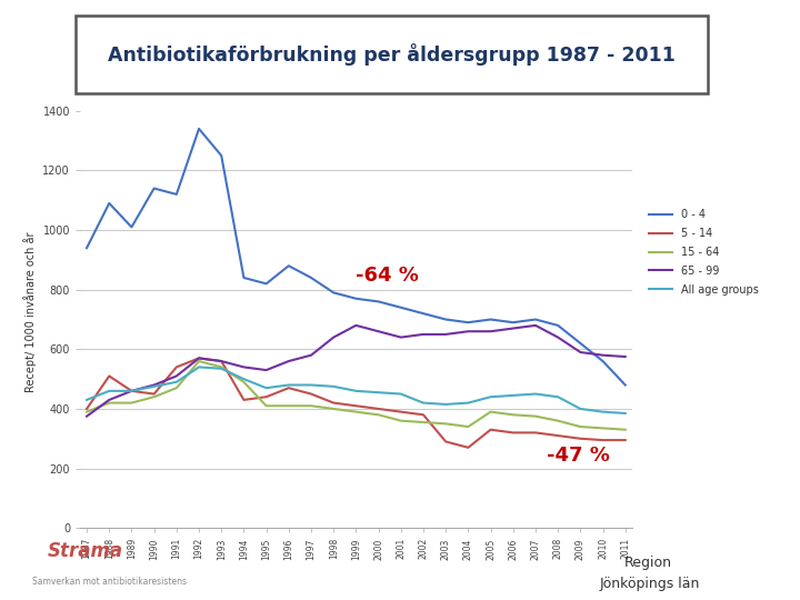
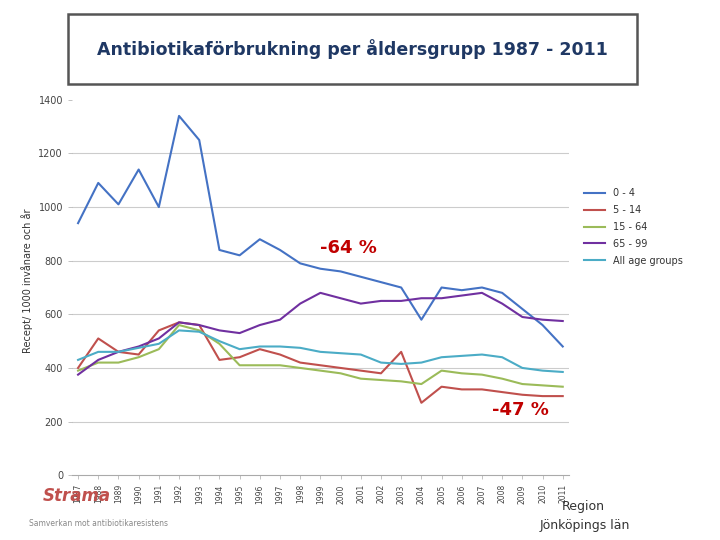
0 - 4/1991: 1120 -> 1000
5 - 14/2003: 290 -> 460
0 - 4/2004: 690 -> 580
